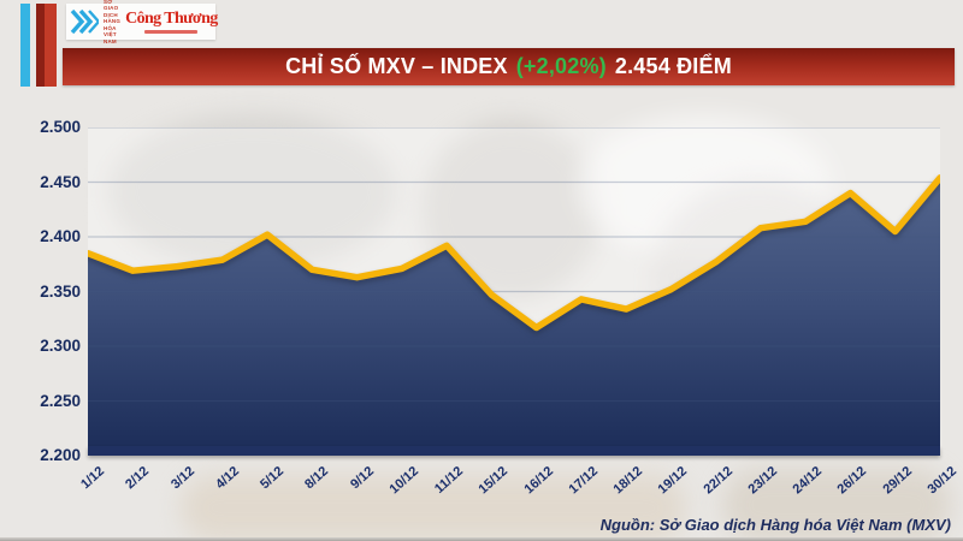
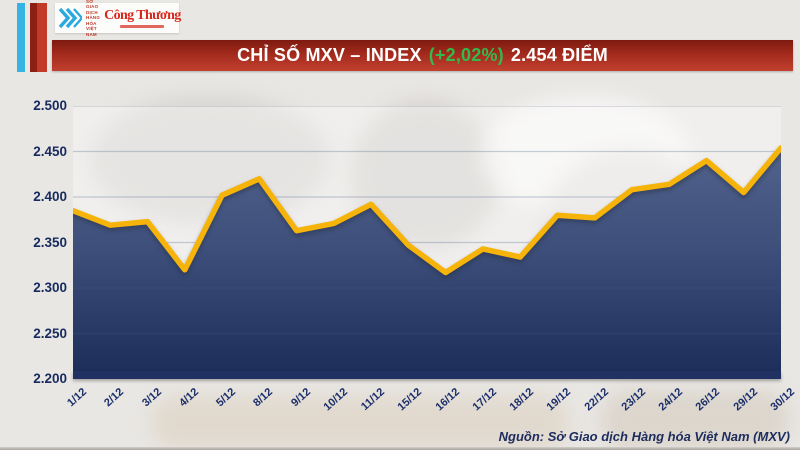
4/12: 2.38 -> 2.32
8/12: 2.37 -> 2.42
19/12: 2.35 -> 2.38
